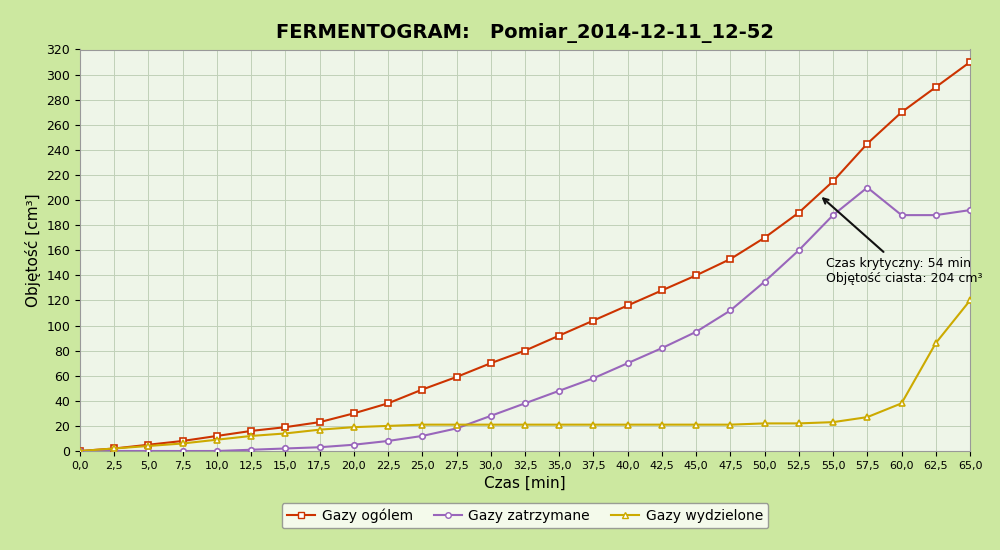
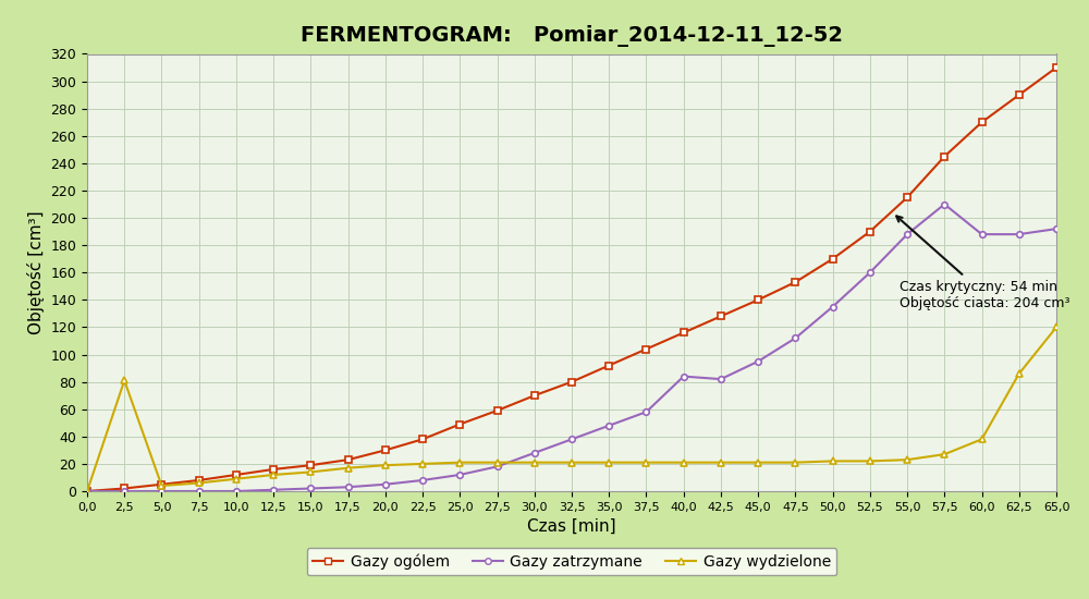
Gazy wydzielone/2,5: 2 -> 81
Gazy zatrzymane/40,0: 70 -> 84
